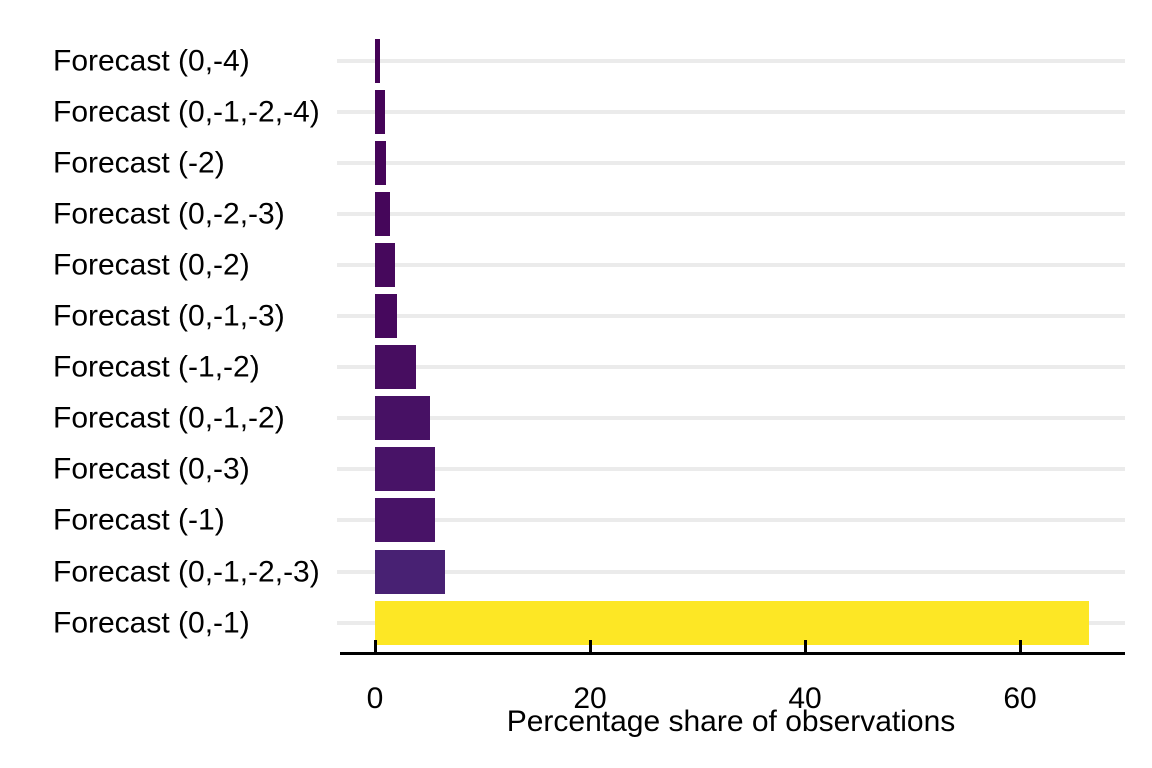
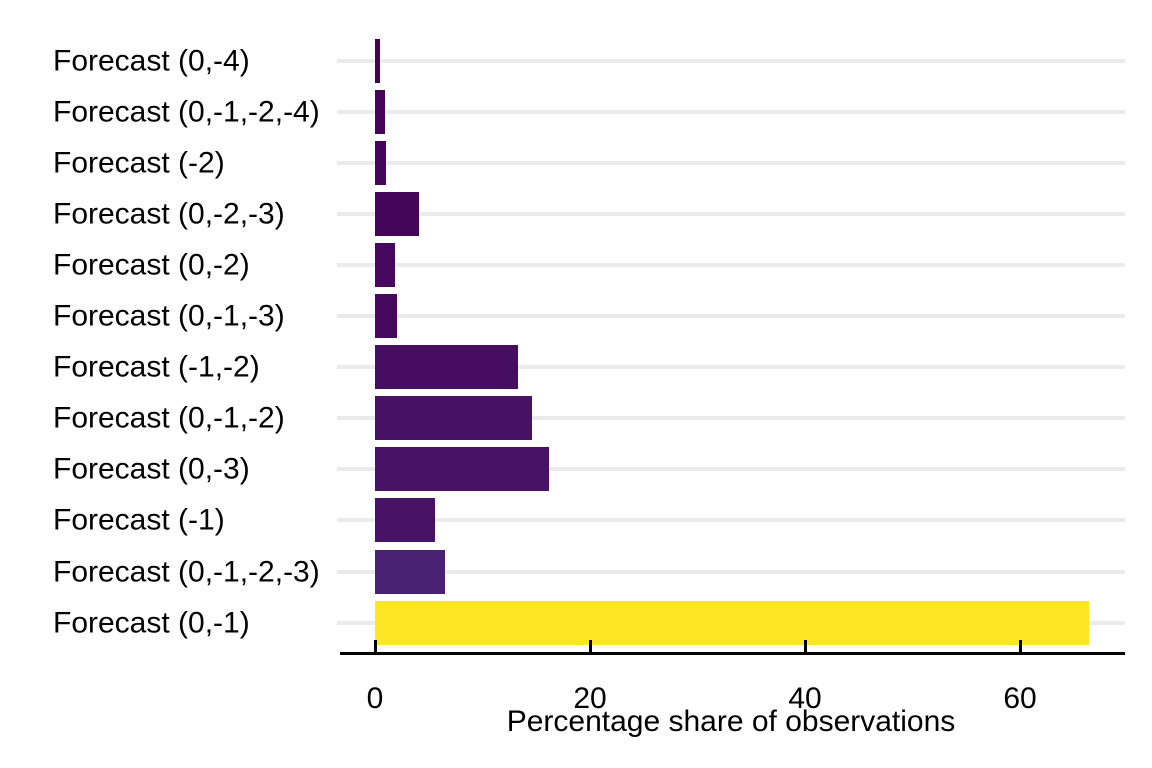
Forecast (0,-2,-3): 1.4 -> 4.1
Forecast (-1,-2): 3.8 -> 13.3
Forecast (0,-1,-2): 5.1 -> 14.6
Forecast (0,-3): 5.6 -> 16.2
